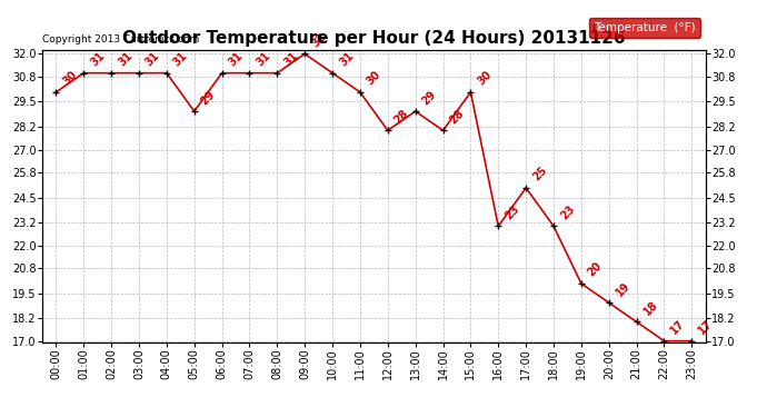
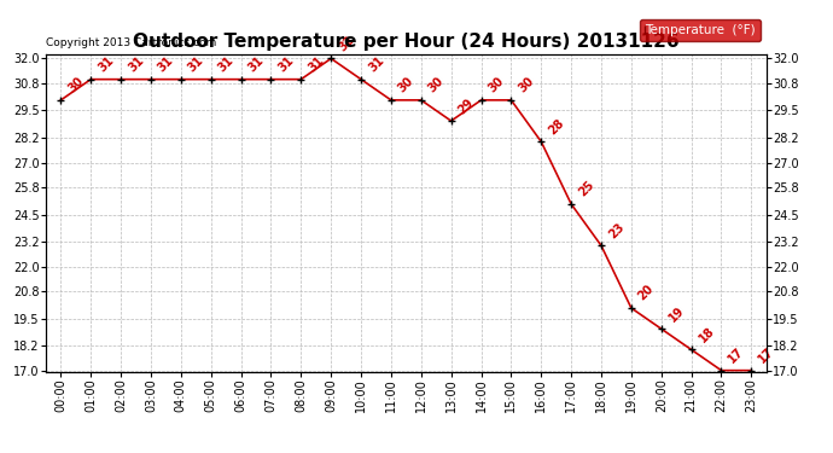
05:00: 29 -> 31
12:00: 28 -> 30
14:00: 28 -> 30
16:00: 23 -> 28
